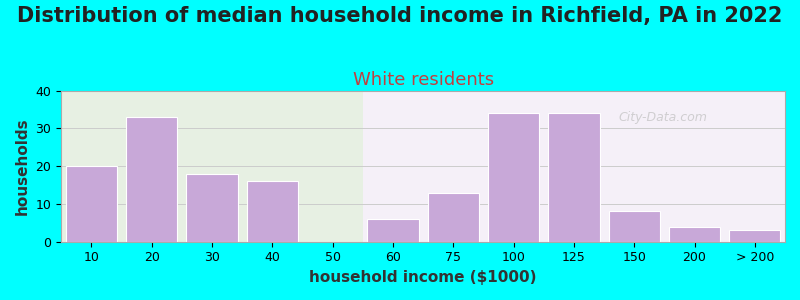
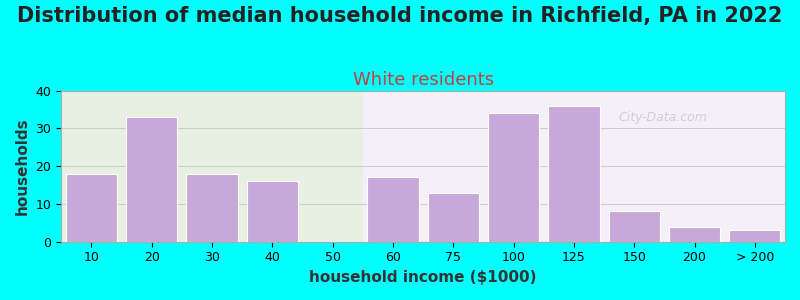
10: 20 -> 18
60: 6 -> 17
125: 34 -> 36
